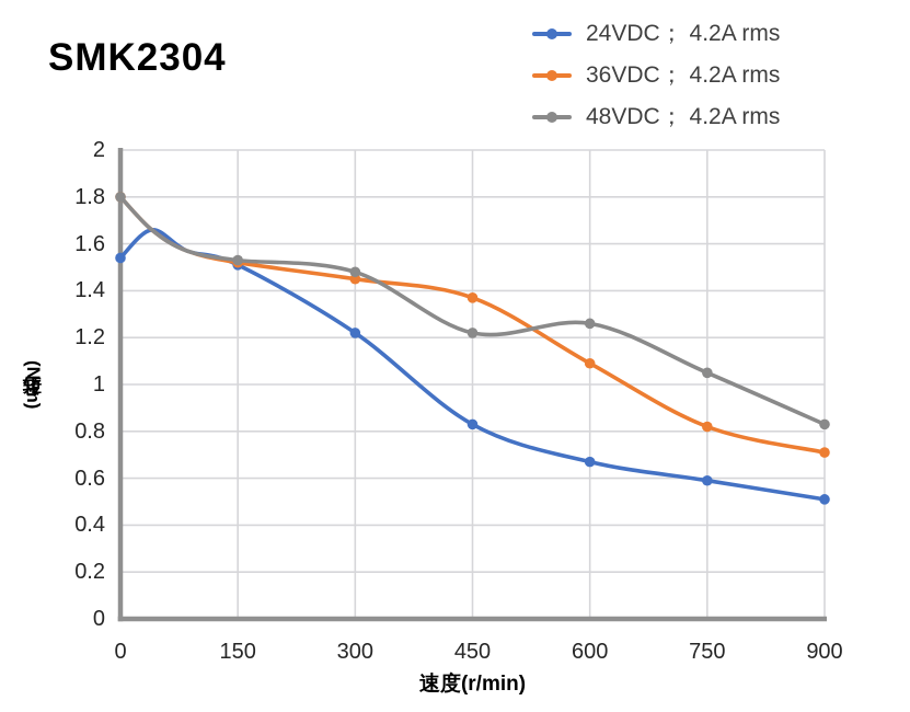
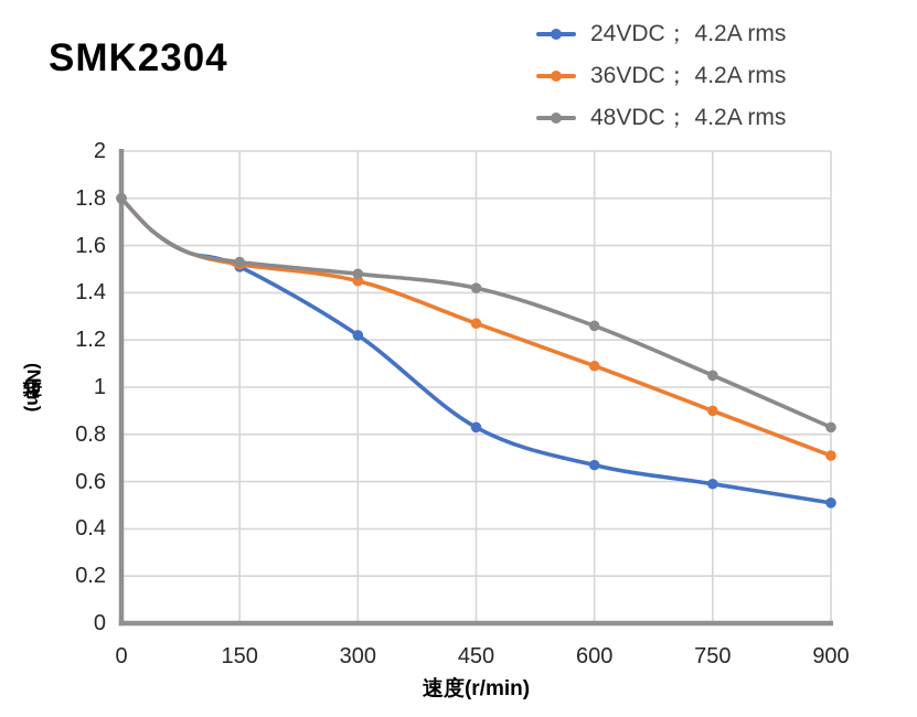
24VDC； 4.2A rms/0: 1.54 -> 1.80
36VDC； 4.2A rms/450: 1.37 -> 1.27
48VDC； 4.2A rms/450: 1.22 -> 1.42
36VDC； 4.2A rms/750: 0.82 -> 0.90
